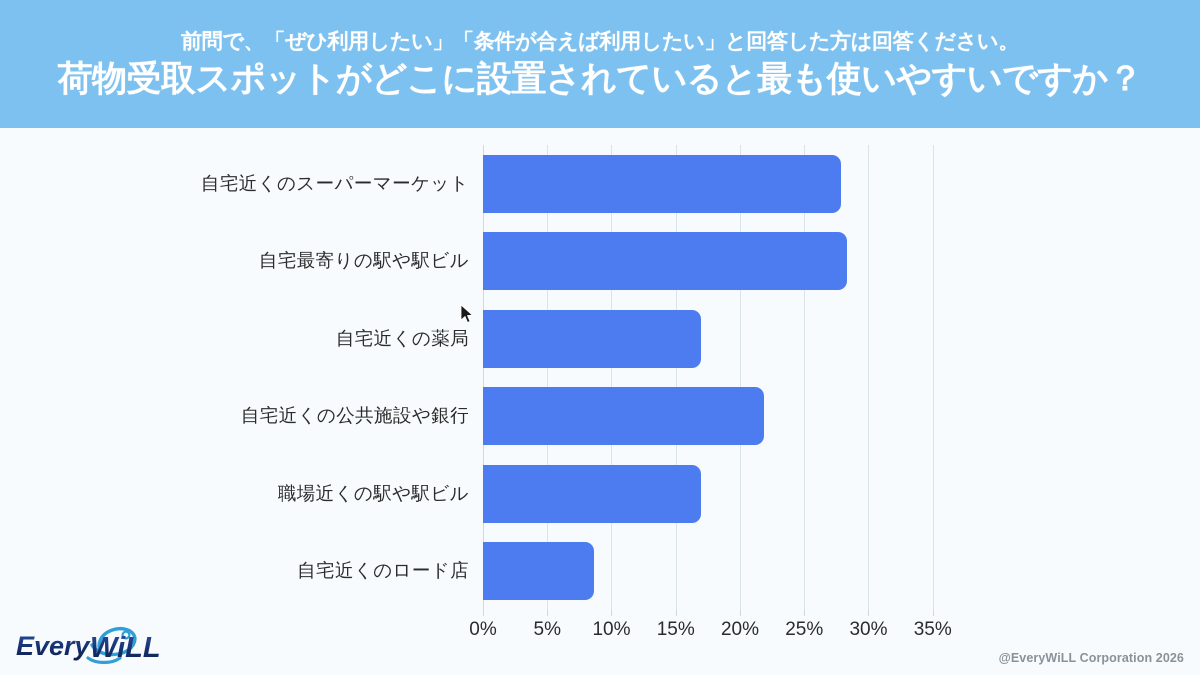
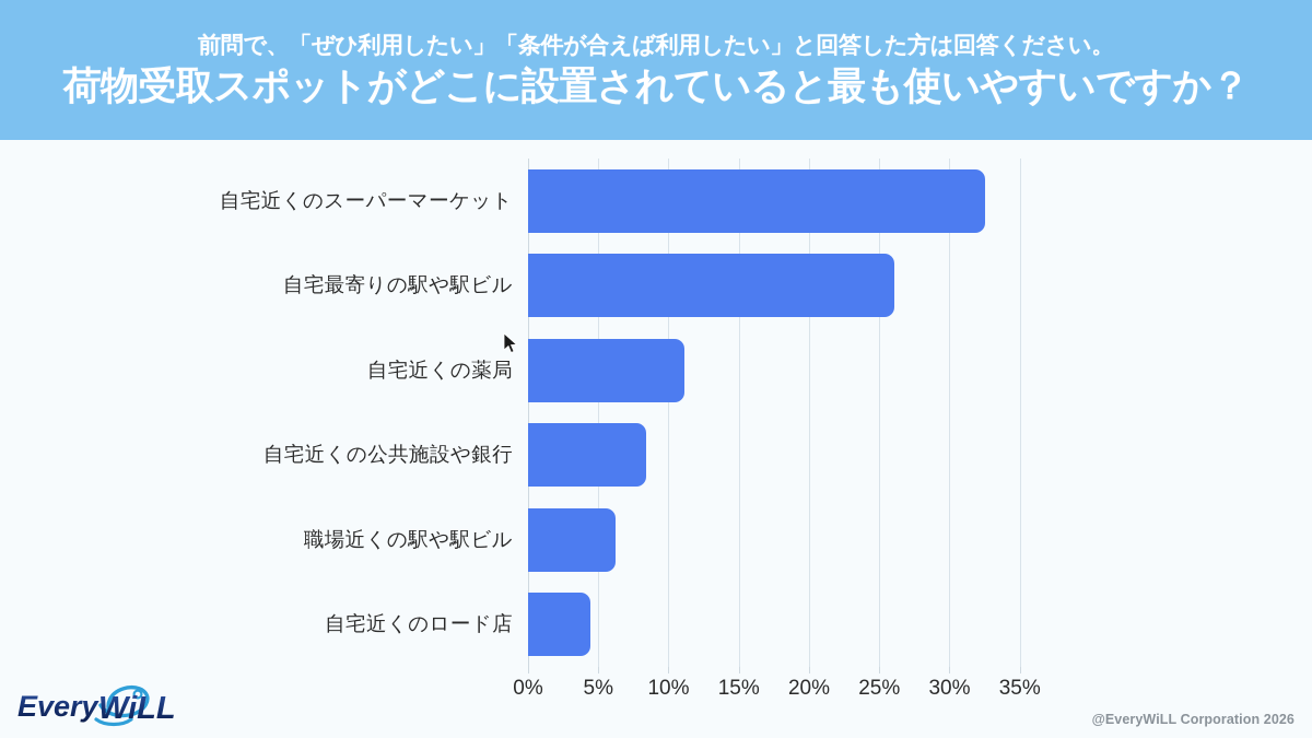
自宅近くのスーパーマーケット: 27.9% -> 32.5%
自宅最寄りの駅や駅ビル: 28.3% -> 26.1%
自宅近くの薬局: 17.0% -> 11.1%
自宅近くの公共施設や銀行: 21.9% -> 8.4%
職場近くの駅や駅ビル: 17.0% -> 6.2%
自宅近くのロード店: 8.6% -> 4.4%
